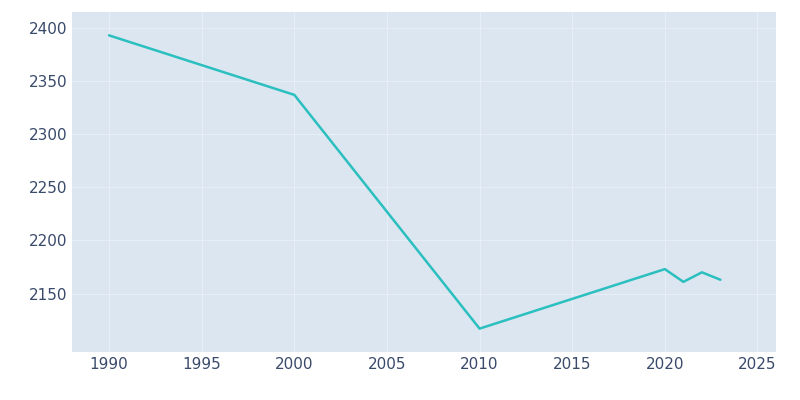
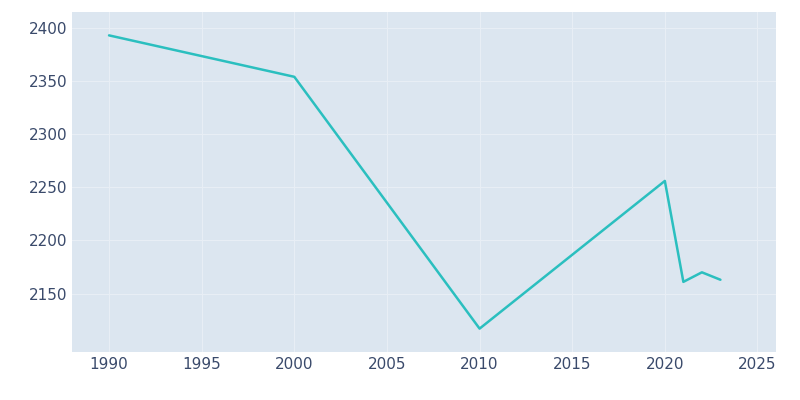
2000: 2337 -> 2354
2020: 2173 -> 2256
